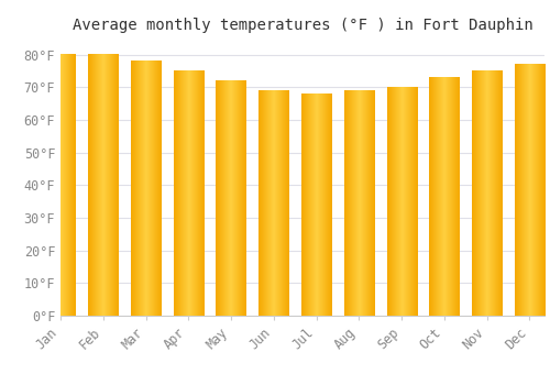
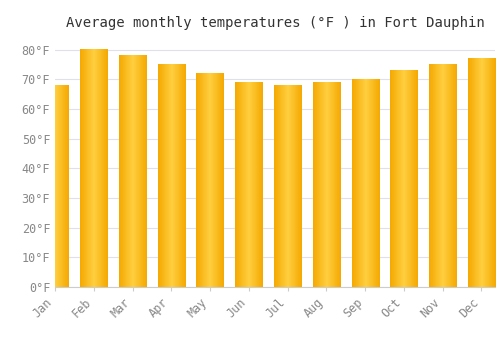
Jan: 80°F -> 68°F
